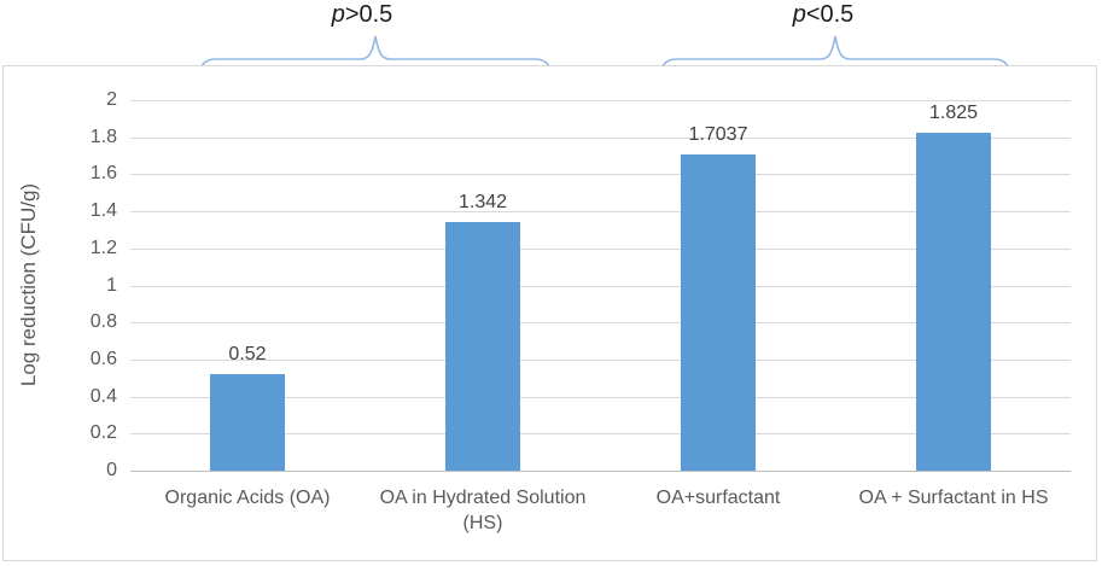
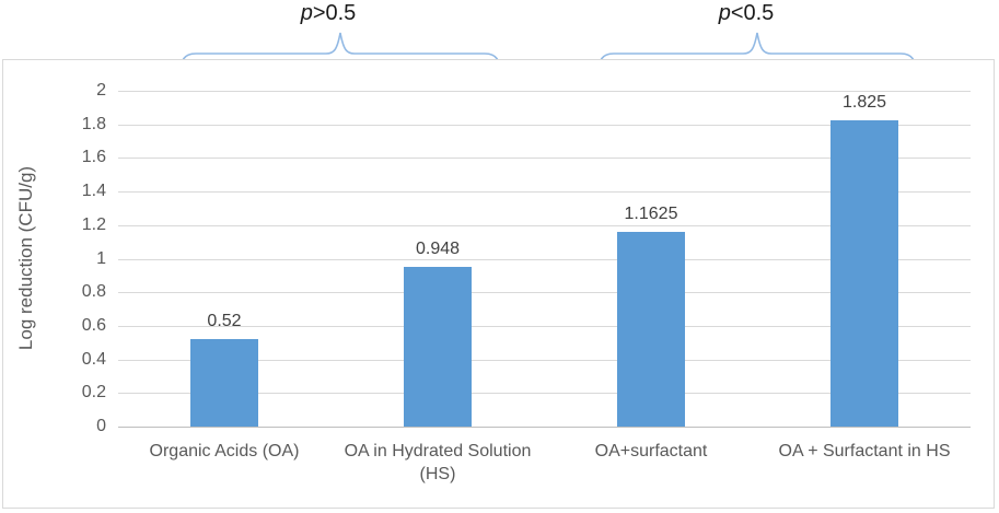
OA in Hydrated Solution (HS): 1.342 -> 0.948
OA+surfactant: 1.7037 -> 1.1625
